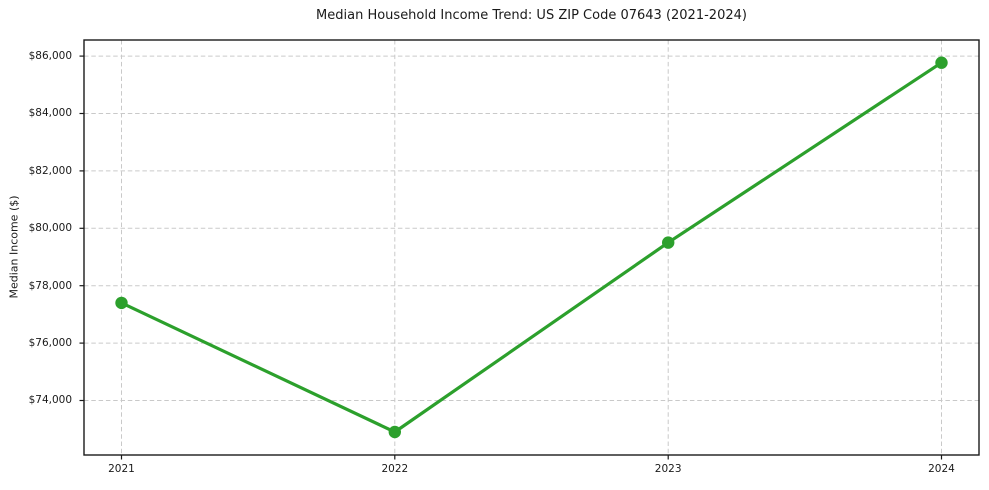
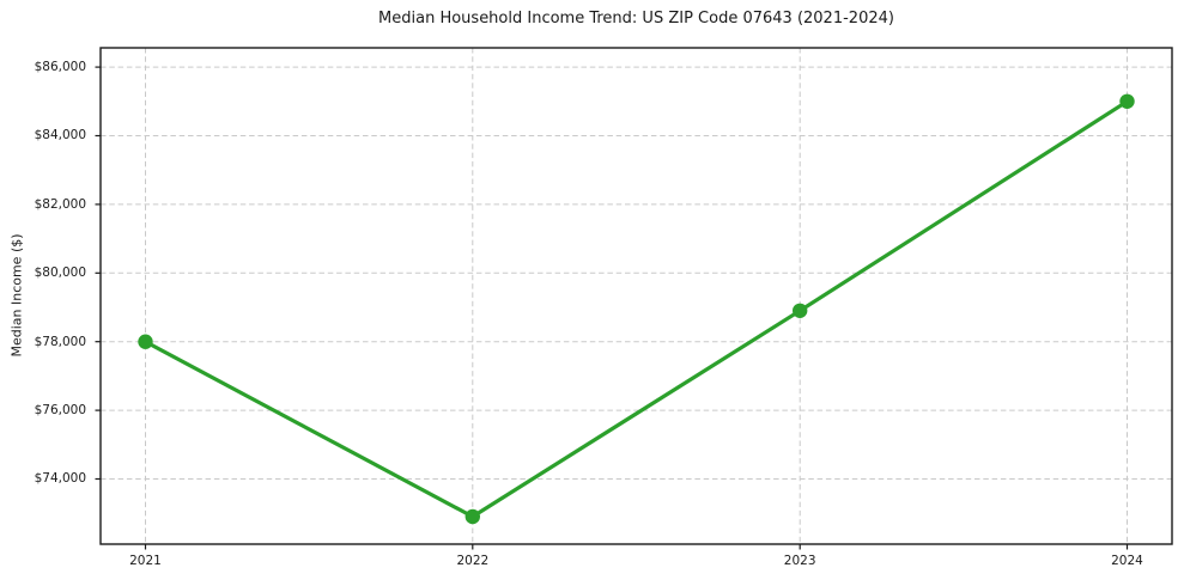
2021: $77400 -> $78000
2023: $79500 -> $78900
2024: $85800 -> $85000
